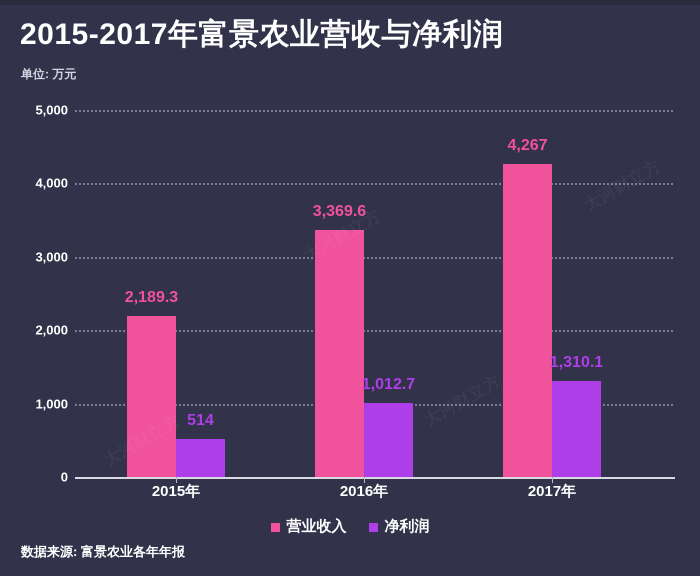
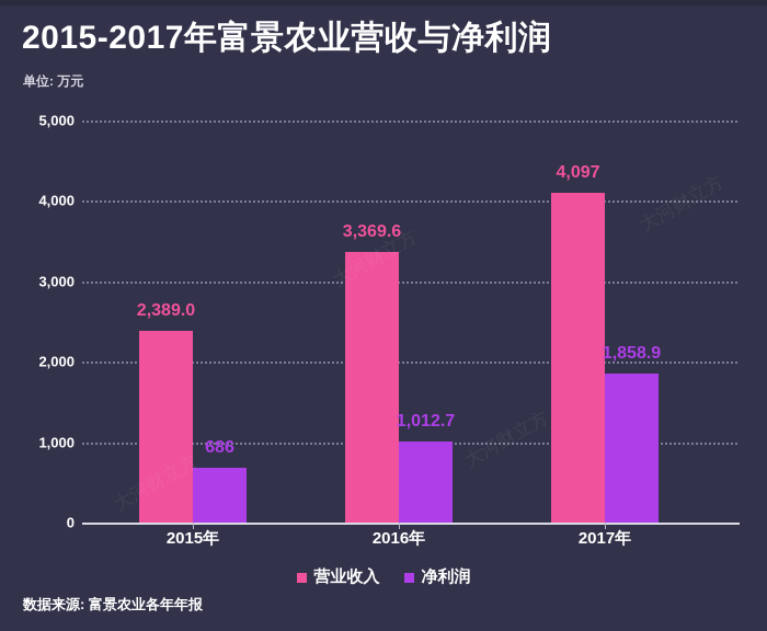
营业收入/2015年: 2,189.3 -> 2,389.0
净利润/2015年: 514 -> 686
营业收入/2017年: 4,267 -> 4,097
净利润/2017年: 1,310.1 -> 1,858.9
